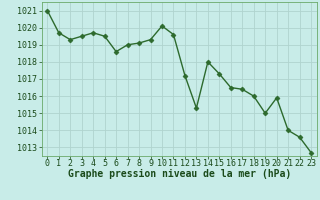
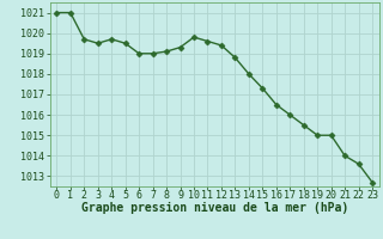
1: 1019.7 -> 1021.0
2: 1019.3 -> 1019.7
6: 1018.6 -> 1019.0
10: 1020.1 -> 1019.8
12: 1017.2 -> 1019.4
13: 1015.3 -> 1018.8
17: 1016.4 -> 1016.0
18: 1016.0 -> 1015.5
20: 1015.9 -> 1015.0
